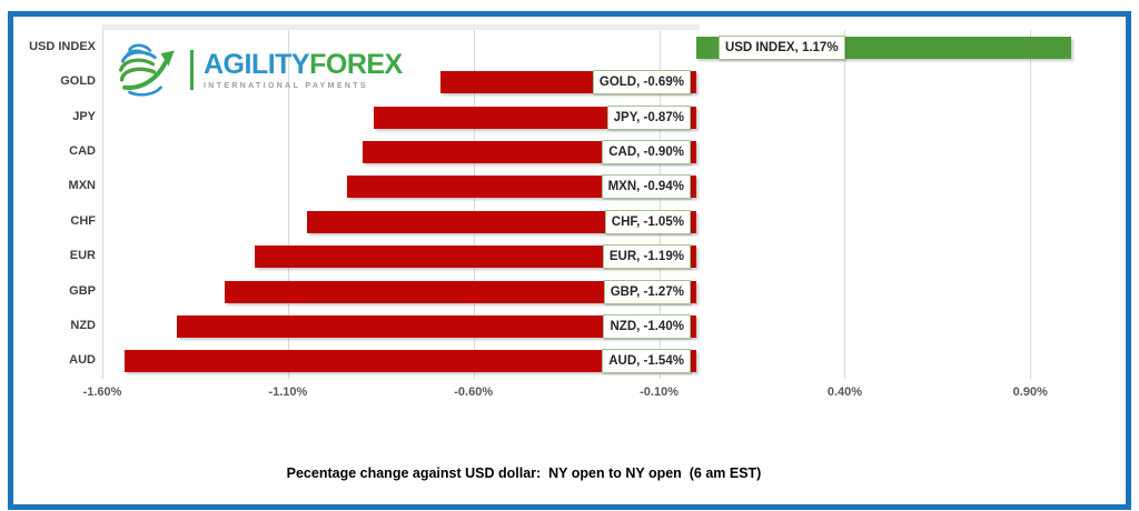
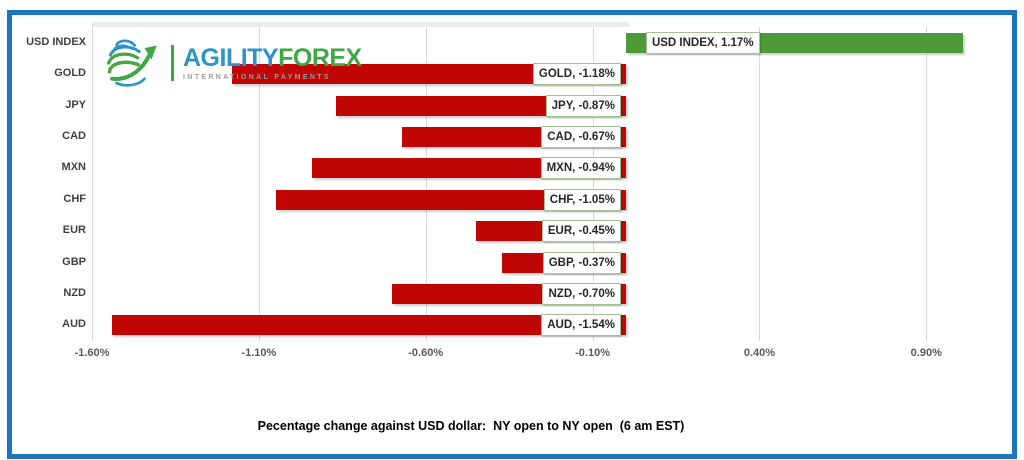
GOLD: -0.69% -> -1.18%
CAD: -0.90% -> -0.67%
EUR: -1.19% -> -0.45%
GBP: -1.27% -> -0.37%
NZD: -1.40% -> -0.70%
